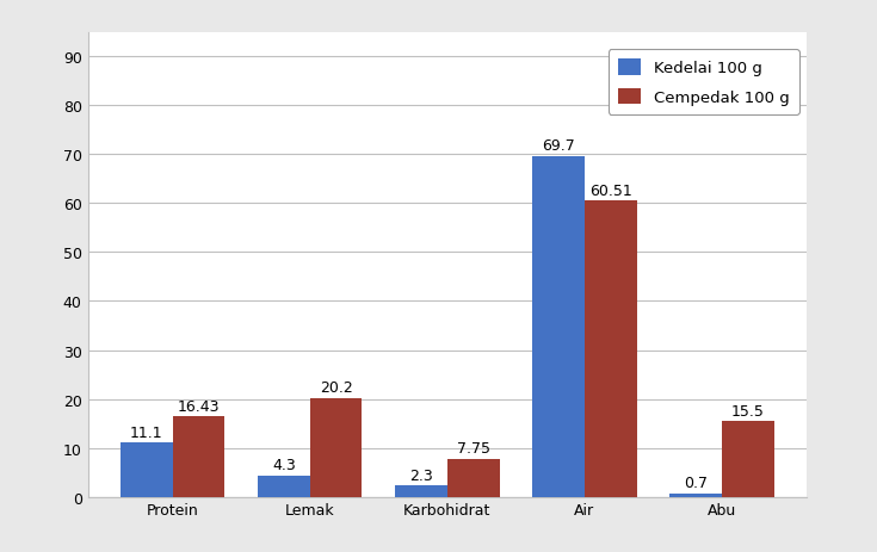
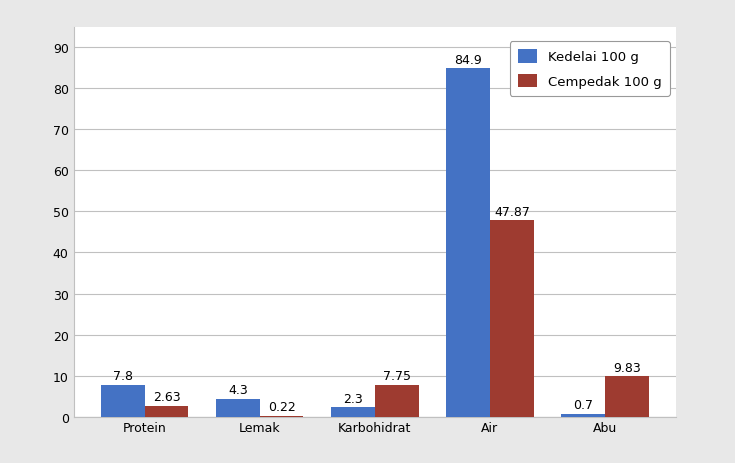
Kedelai 100 g/Protein: 11.1 -> 7.8
Cempedak 100 g/Protein: 16.43 -> 2.63
Cempedak 100 g/Lemak: 20.2 -> 0.22
Kedelai 100 g/Air: 69.7 -> 84.9
Cempedak 100 g/Air: 60.51 -> 47.87
Cempedak 100 g/Abu: 15.5 -> 9.83
